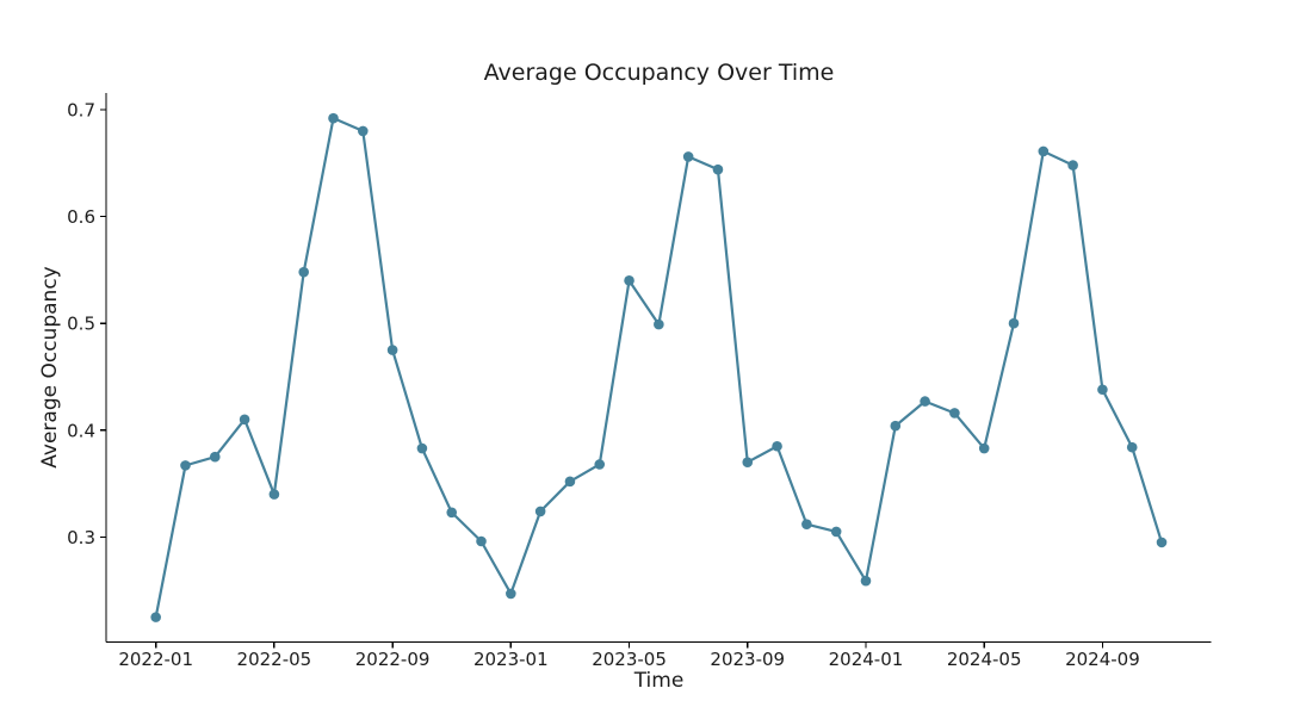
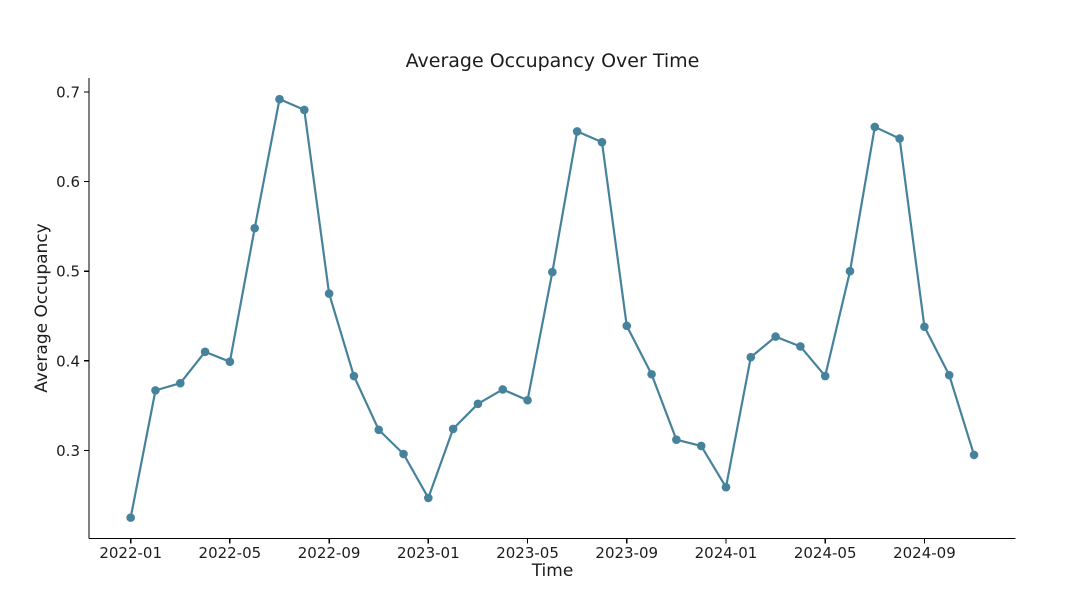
2022-05: 0.34 -> 0.40
2023-05: 0.54 -> 0.36
2023-09: 0.37 -> 0.44
